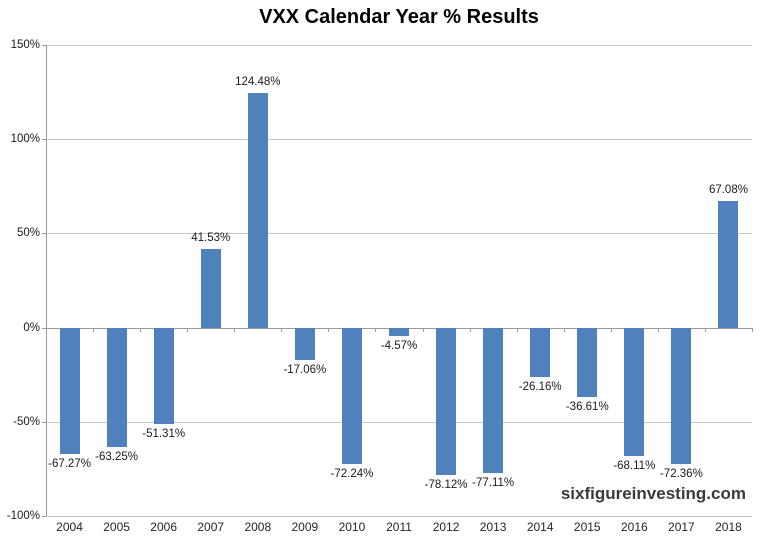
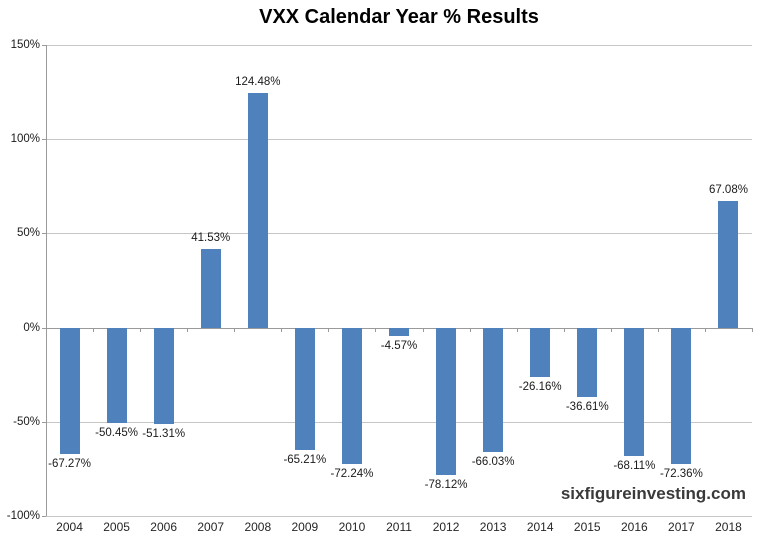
2005: -63.25% -> -50.45%
2009: -17.06% -> -65.21%
2013: -77.11% -> -66.03%
